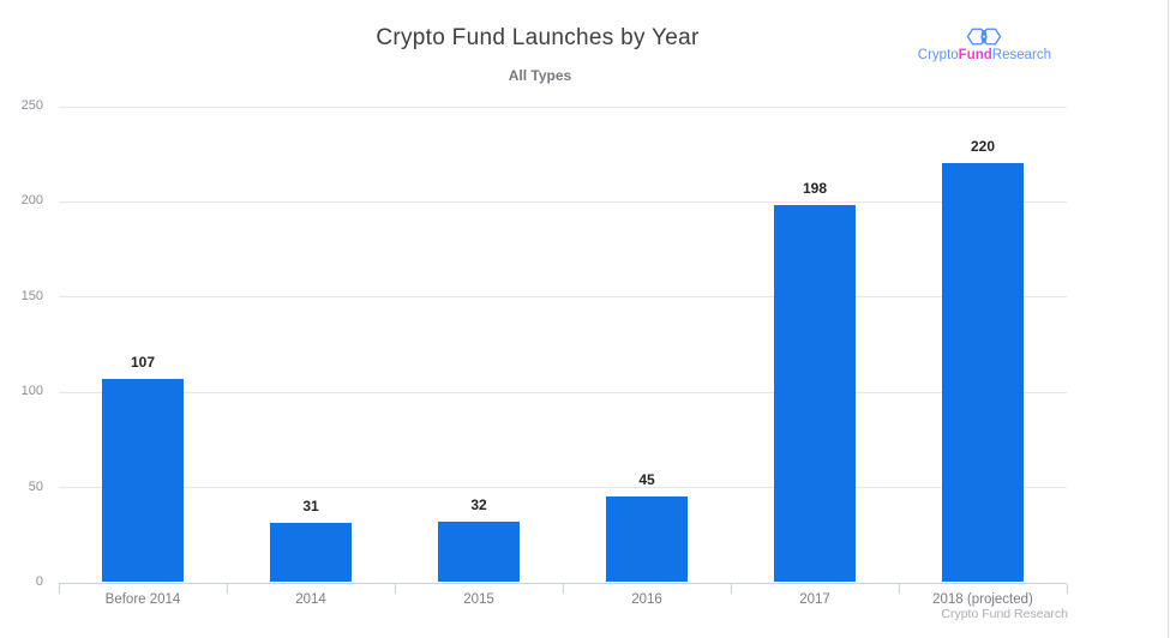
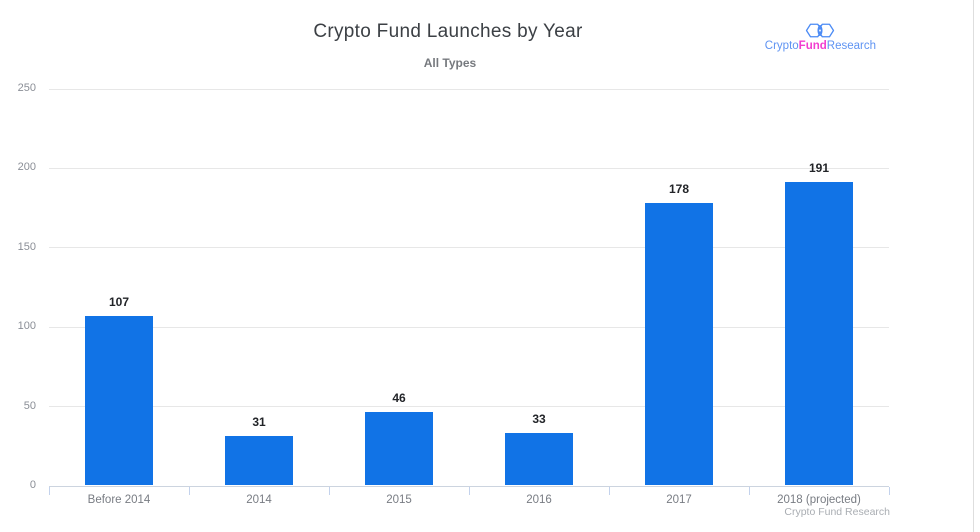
2015: 32 -> 46
2016: 45 -> 33
2017: 198 -> 178
2018 (projected): 220 -> 191
